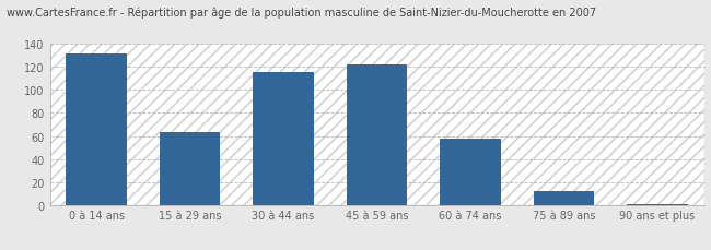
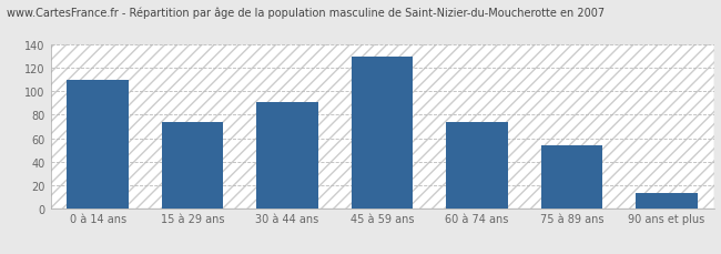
0 à 14 ans: 132 -> 110
15 à 29 ans: 63 -> 74
30 à 44 ans: 116 -> 91
45 à 59 ans: 122 -> 130
60 à 74 ans: 58 -> 74
75 à 89 ans: 12 -> 54
90 ans et plus: 1 -> 13
